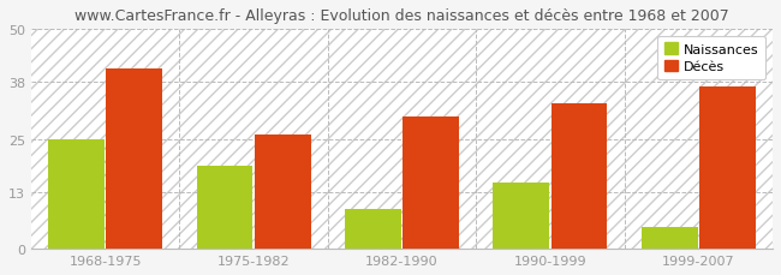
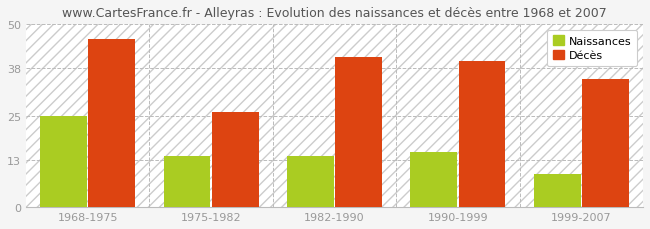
Décès/1968-1975: 41 -> 46
Naissances/1975-1982: 19 -> 14
Naissances/1982-1990: 9 -> 14
Décès/1982-1990: 30 -> 41
Décès/1990-1999: 33 -> 40
Naissances/1999-2007: 5 -> 9
Décès/1999-2007: 37 -> 35
